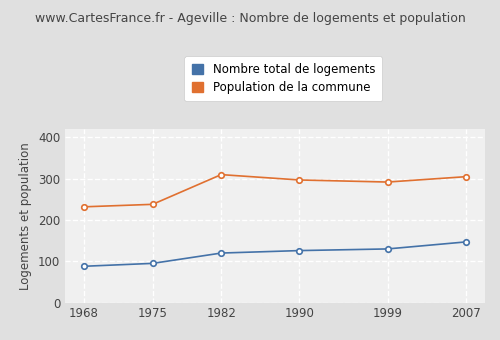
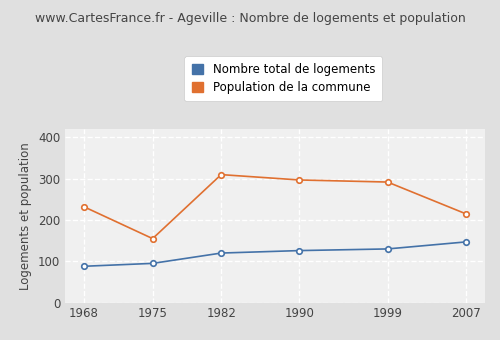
Population de la commune/1975: 238 -> 155
Population de la commune/2007: 305 -> 215
